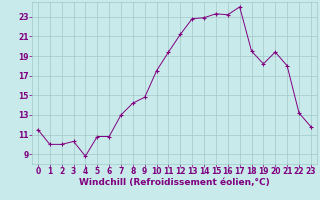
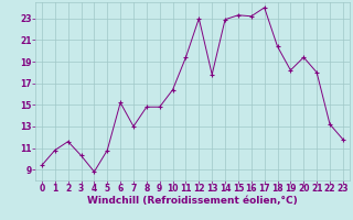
0: 11.5 -> 9.4
1: 10.0 -> 10.8
2: 10.0 -> 11.6
6: 10.8 -> 15.2
8: 14.2 -> 14.8
10: 17.5 -> 16.4
12: 21.2 -> 23.0
13: 22.8 -> 17.8
18: 19.5 -> 20.4
